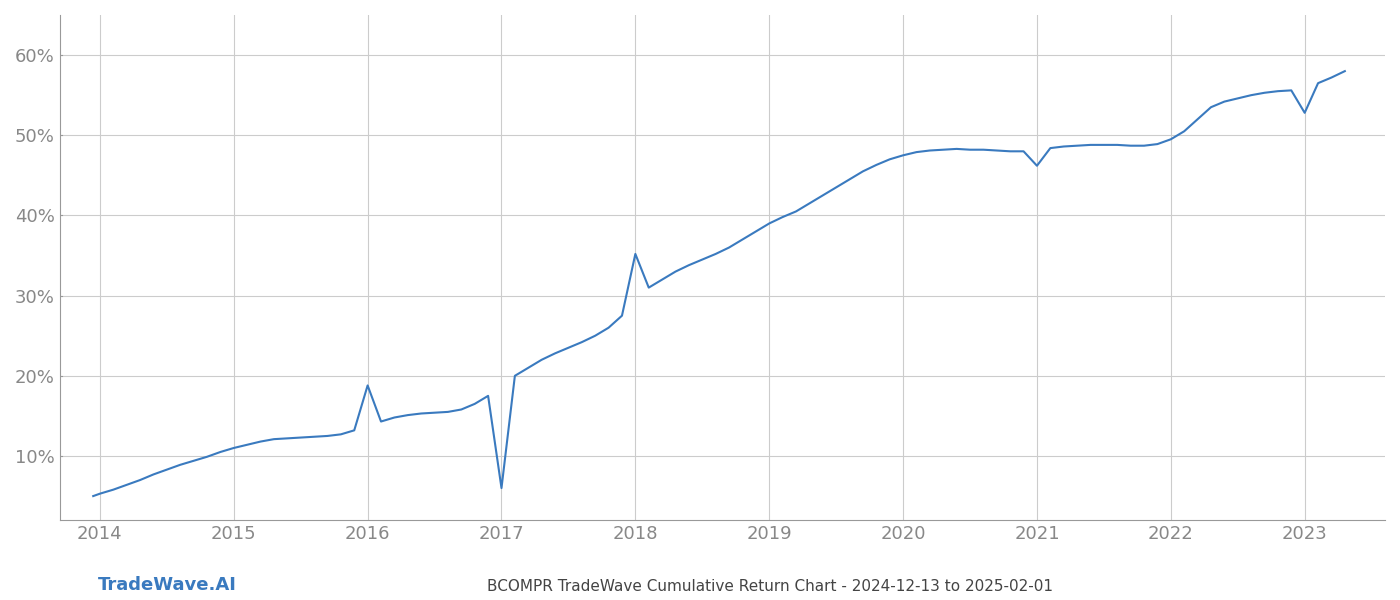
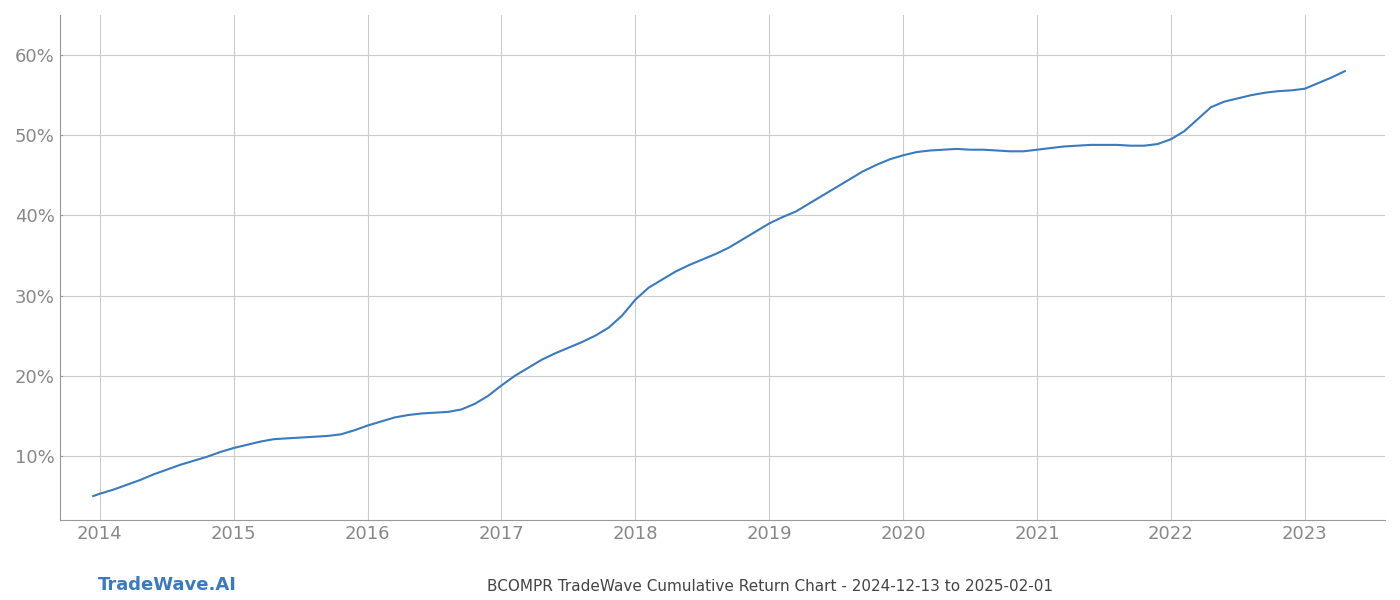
2016: 18.8% -> 13.8%
2017: 6.0% -> 18.8%
2018: 35.2% -> 29.5%
2021: 46.2% -> 48.2%
2023: 52.8% -> 55.8%
